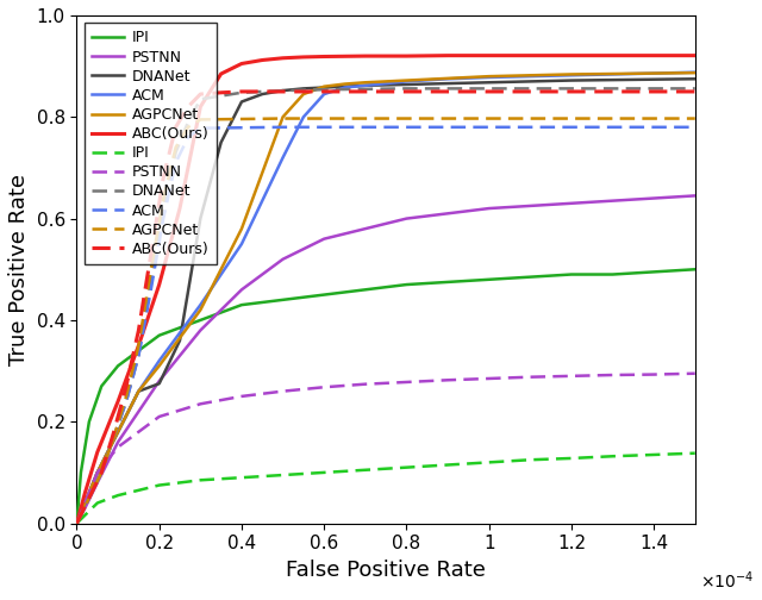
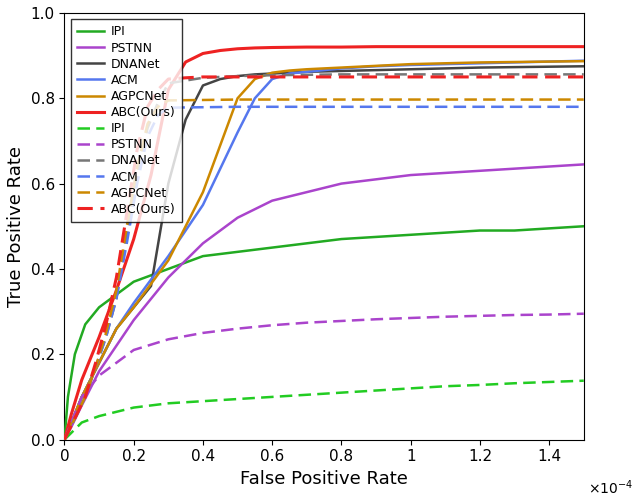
DNANet/0.2: 0.275 -> 0.310
